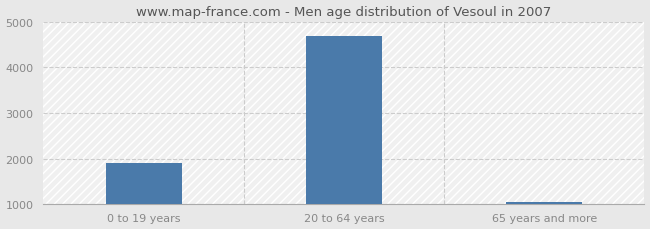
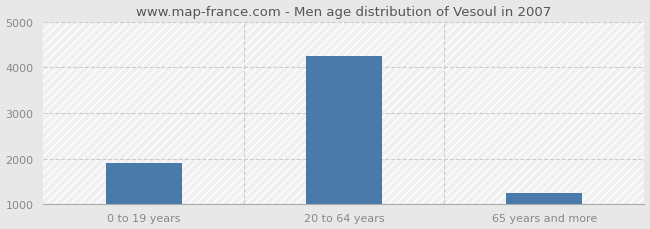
20 to 64 years: 4680 -> 4250
65 years and more: 1060 -> 1250
